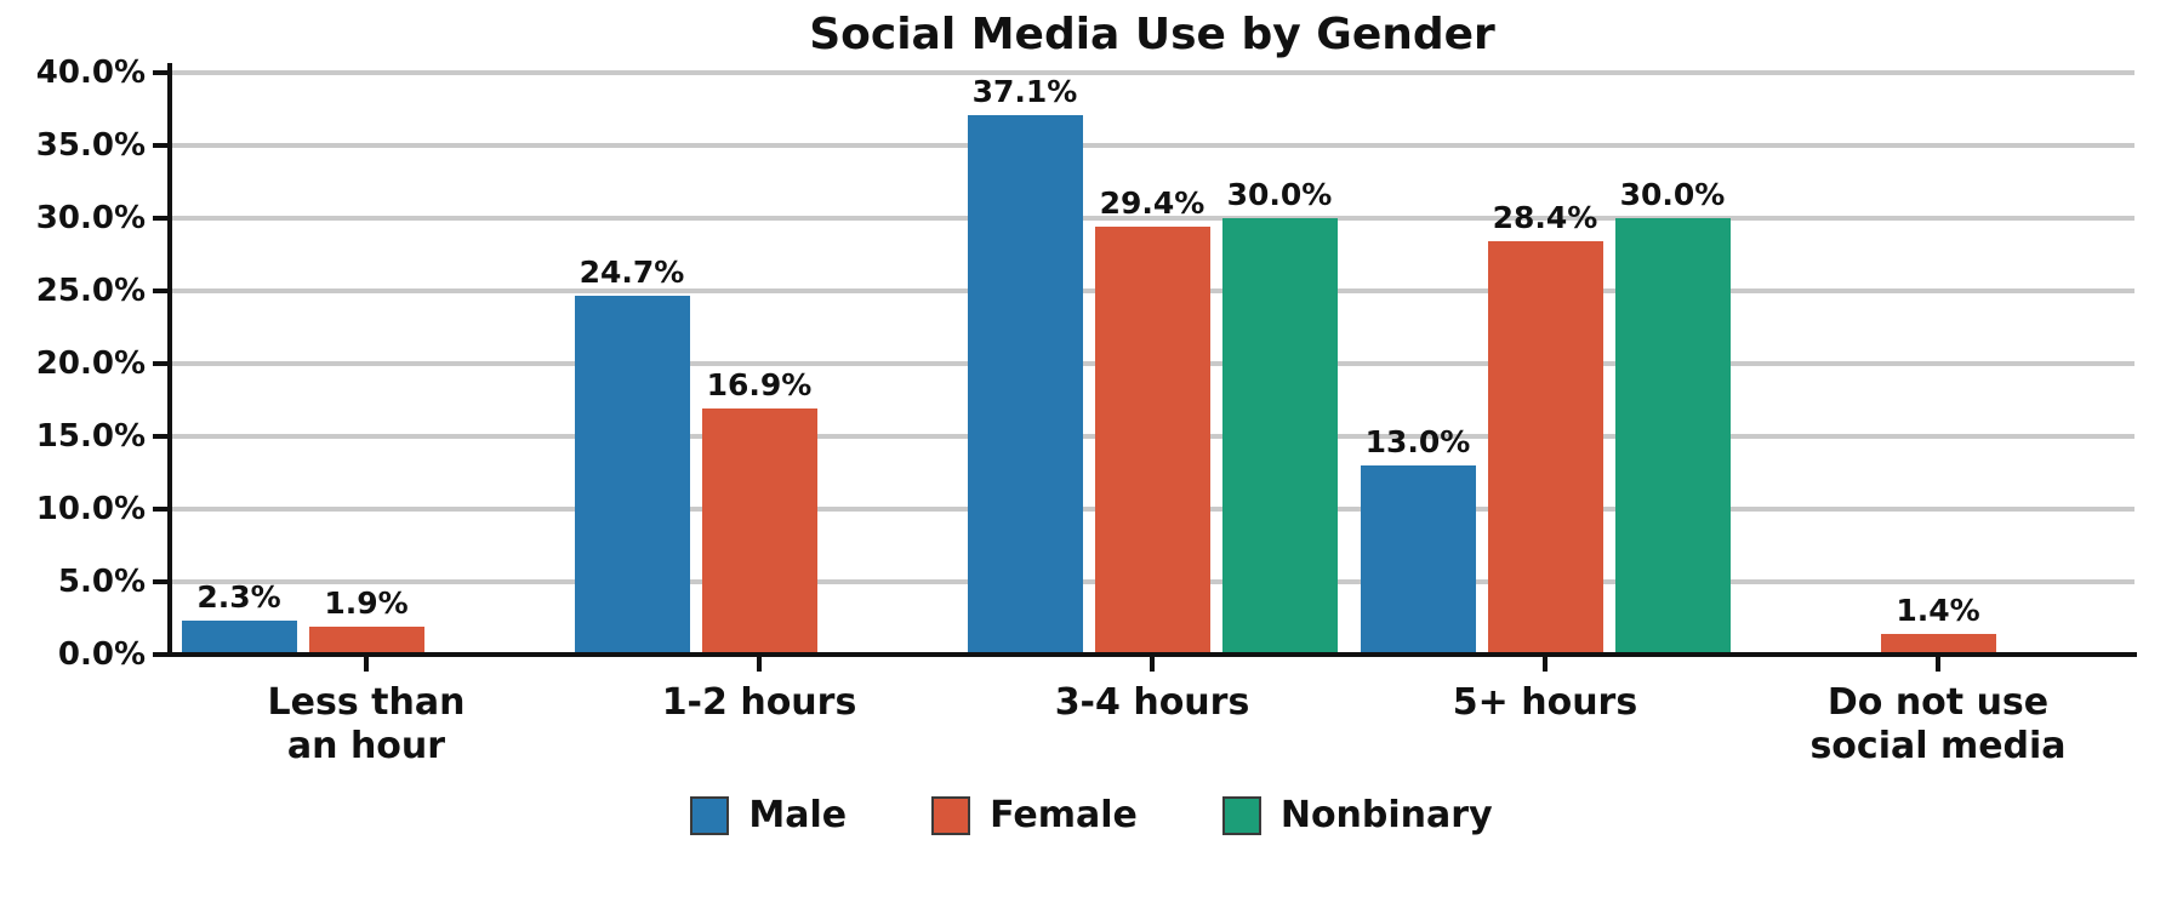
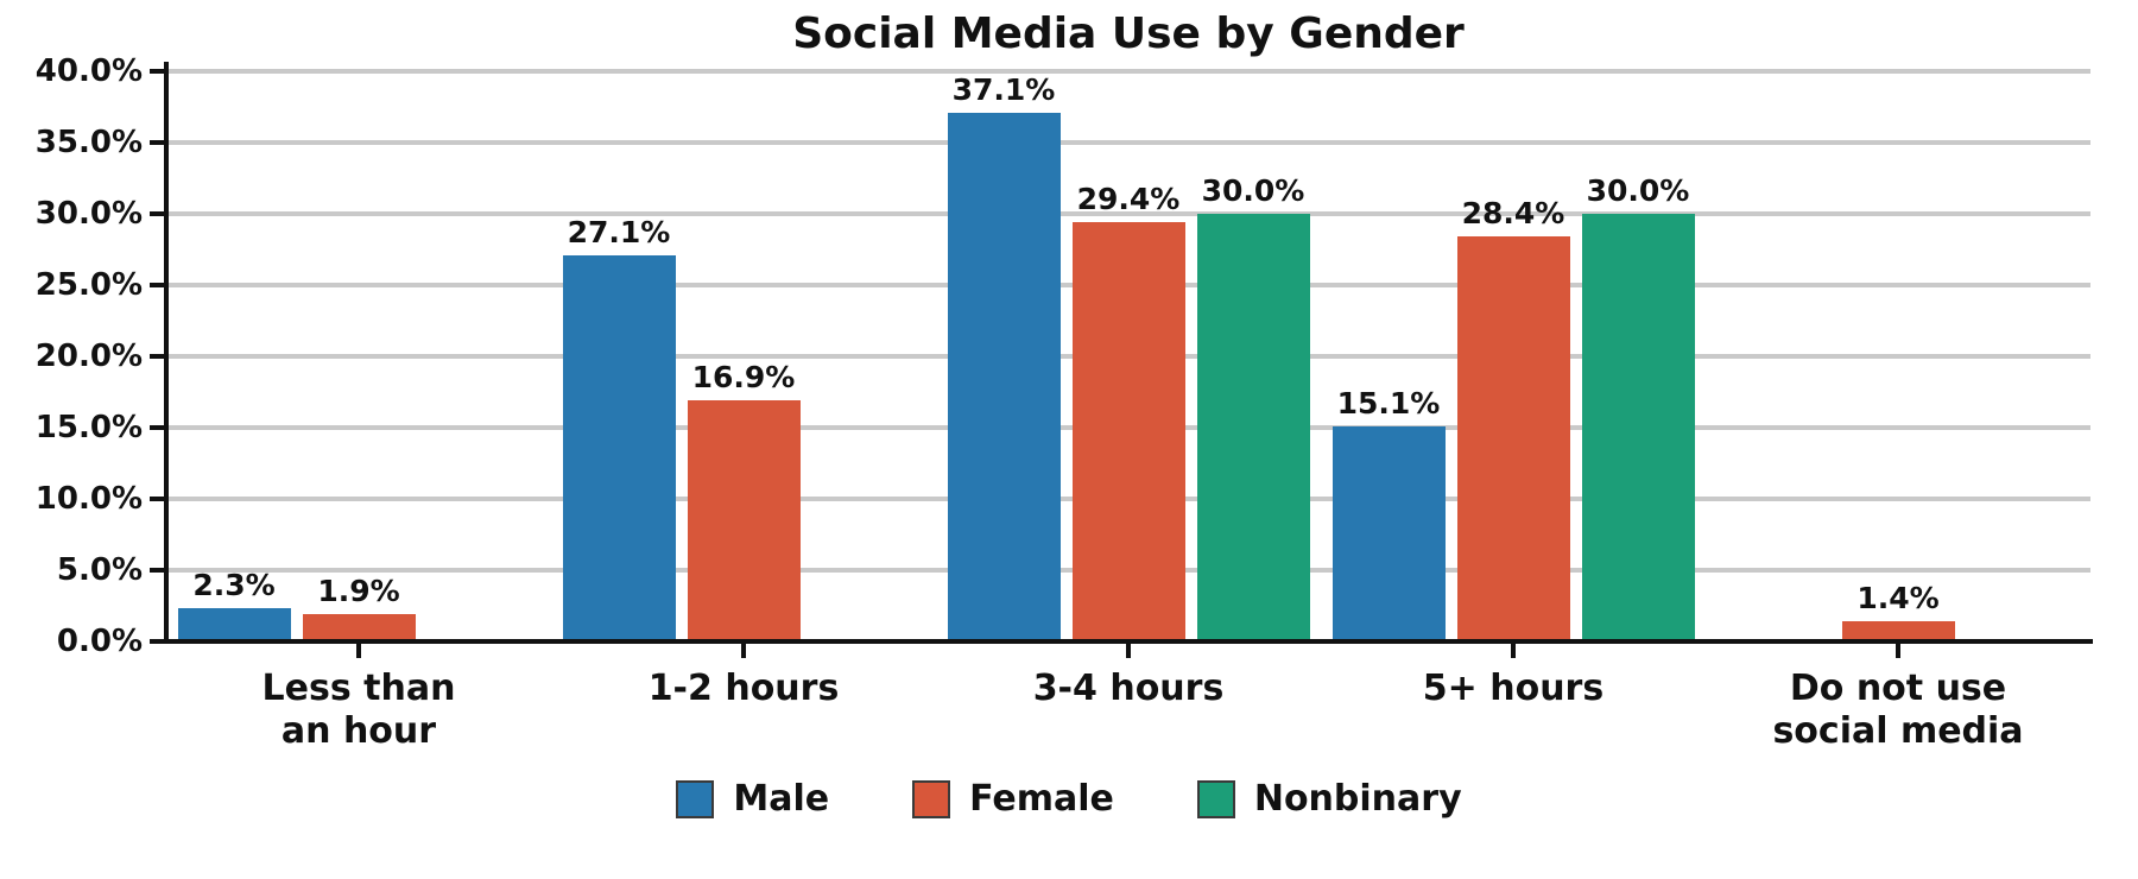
Male/1-2 hours: 24.7% -> 27.1%
Male/5+ hours: 13.0% -> 15.1%
